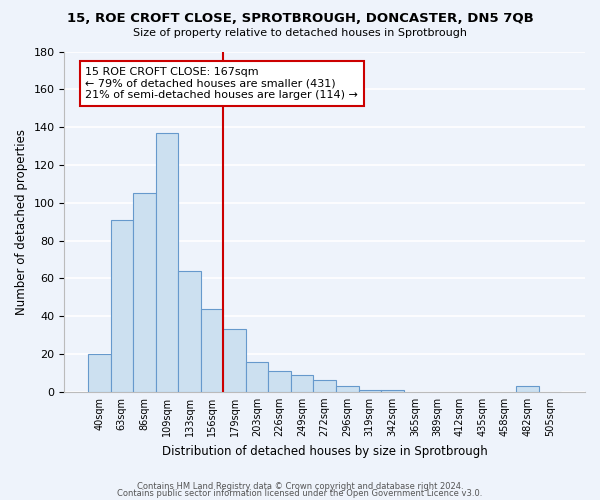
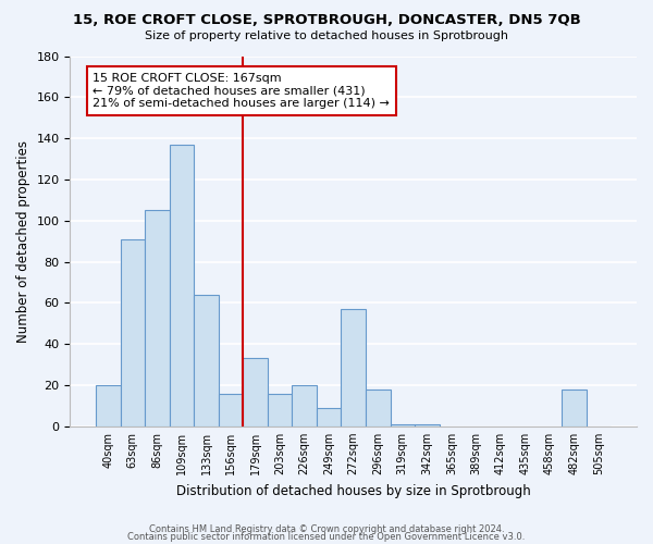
156sqm: 44 -> 16
226sqm: 11 -> 20
272sqm: 6 -> 57
296sqm: 3 -> 18
482sqm: 3 -> 18
